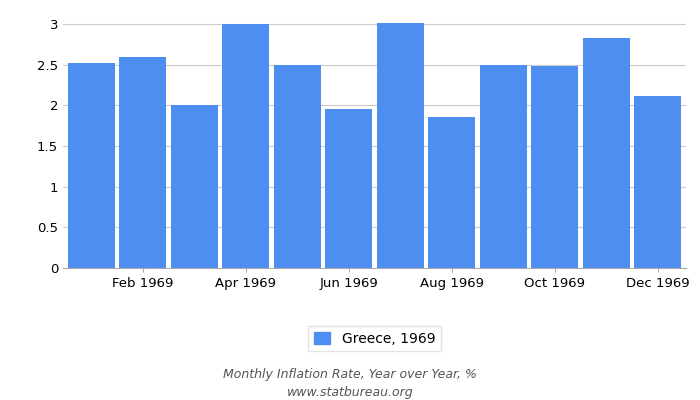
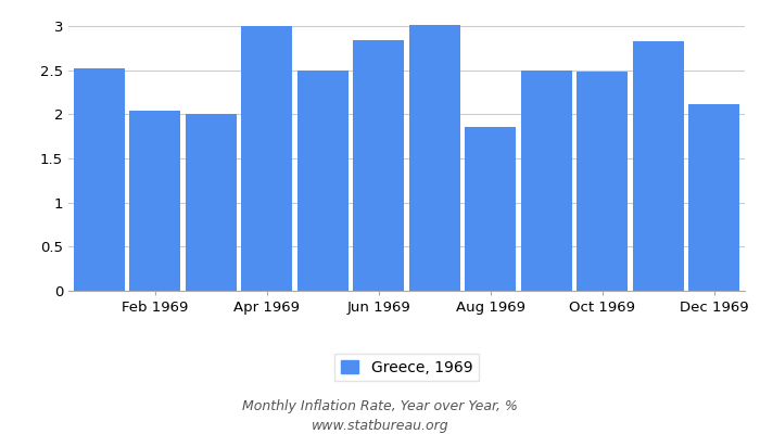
Feb 1969: 2.60 -> 2.04
Jun 1969: 1.96 -> 2.84
